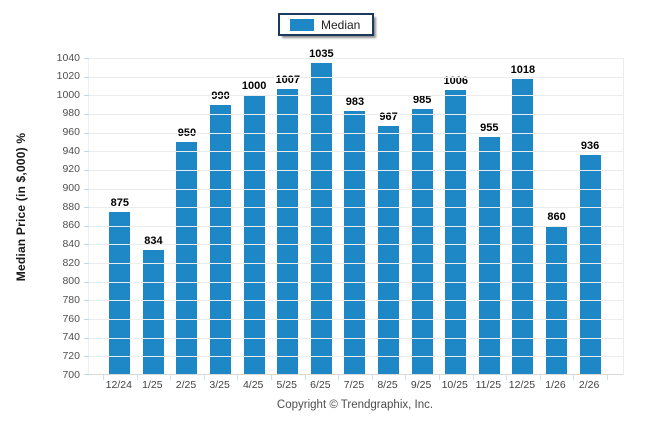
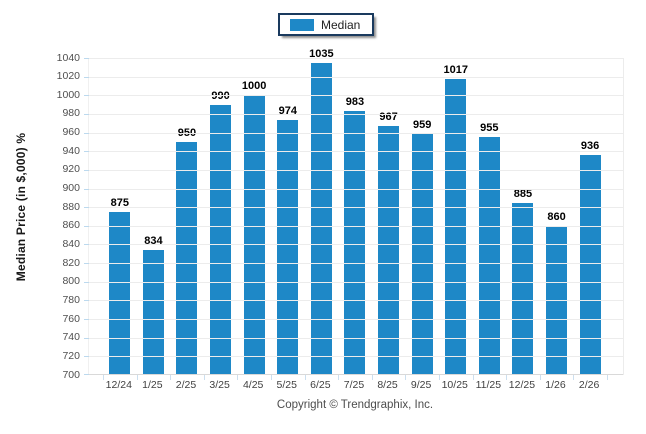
5/25: 1007 -> 974
9/25: 985 -> 959
10/25: 1006 -> 1017
12/25: 1018 -> 885
